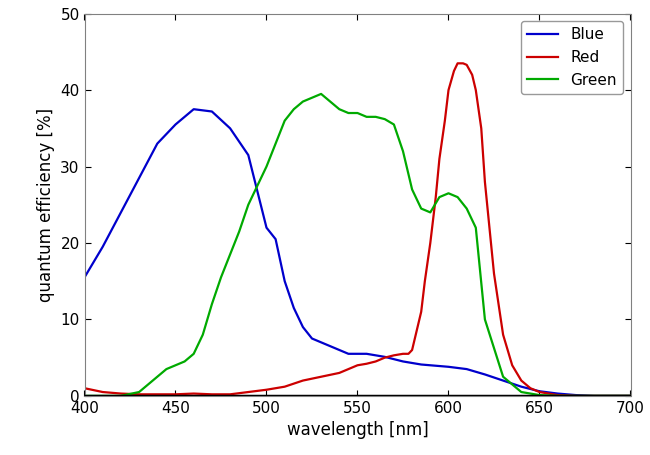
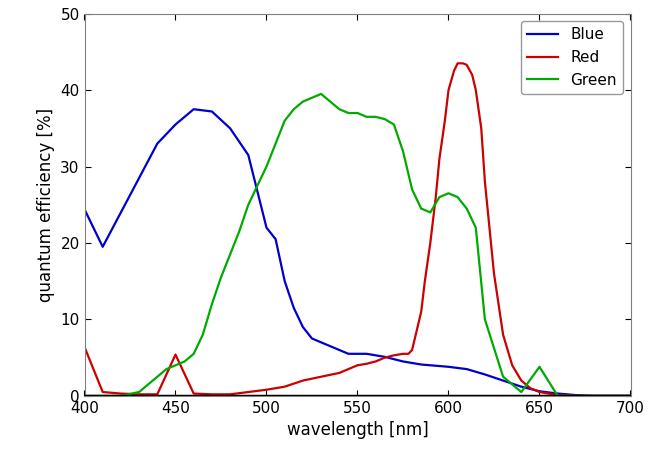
Blue/400: 15.5 -> 24.4
Red/400: 1.0 -> 6.4
Red/450: 0.2 -> 5.4
Green/650: 0.1 -> 3.8
